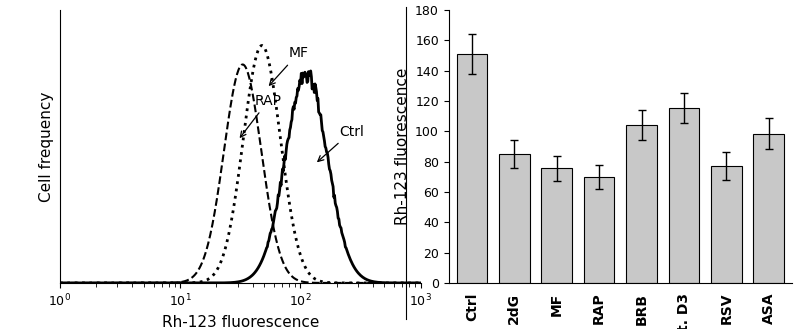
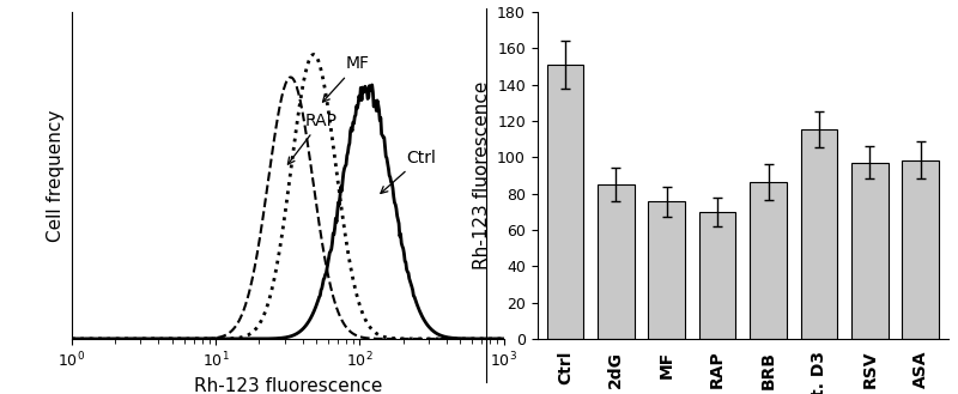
BRB: 104 -> 86
RSV: 77 -> 97
